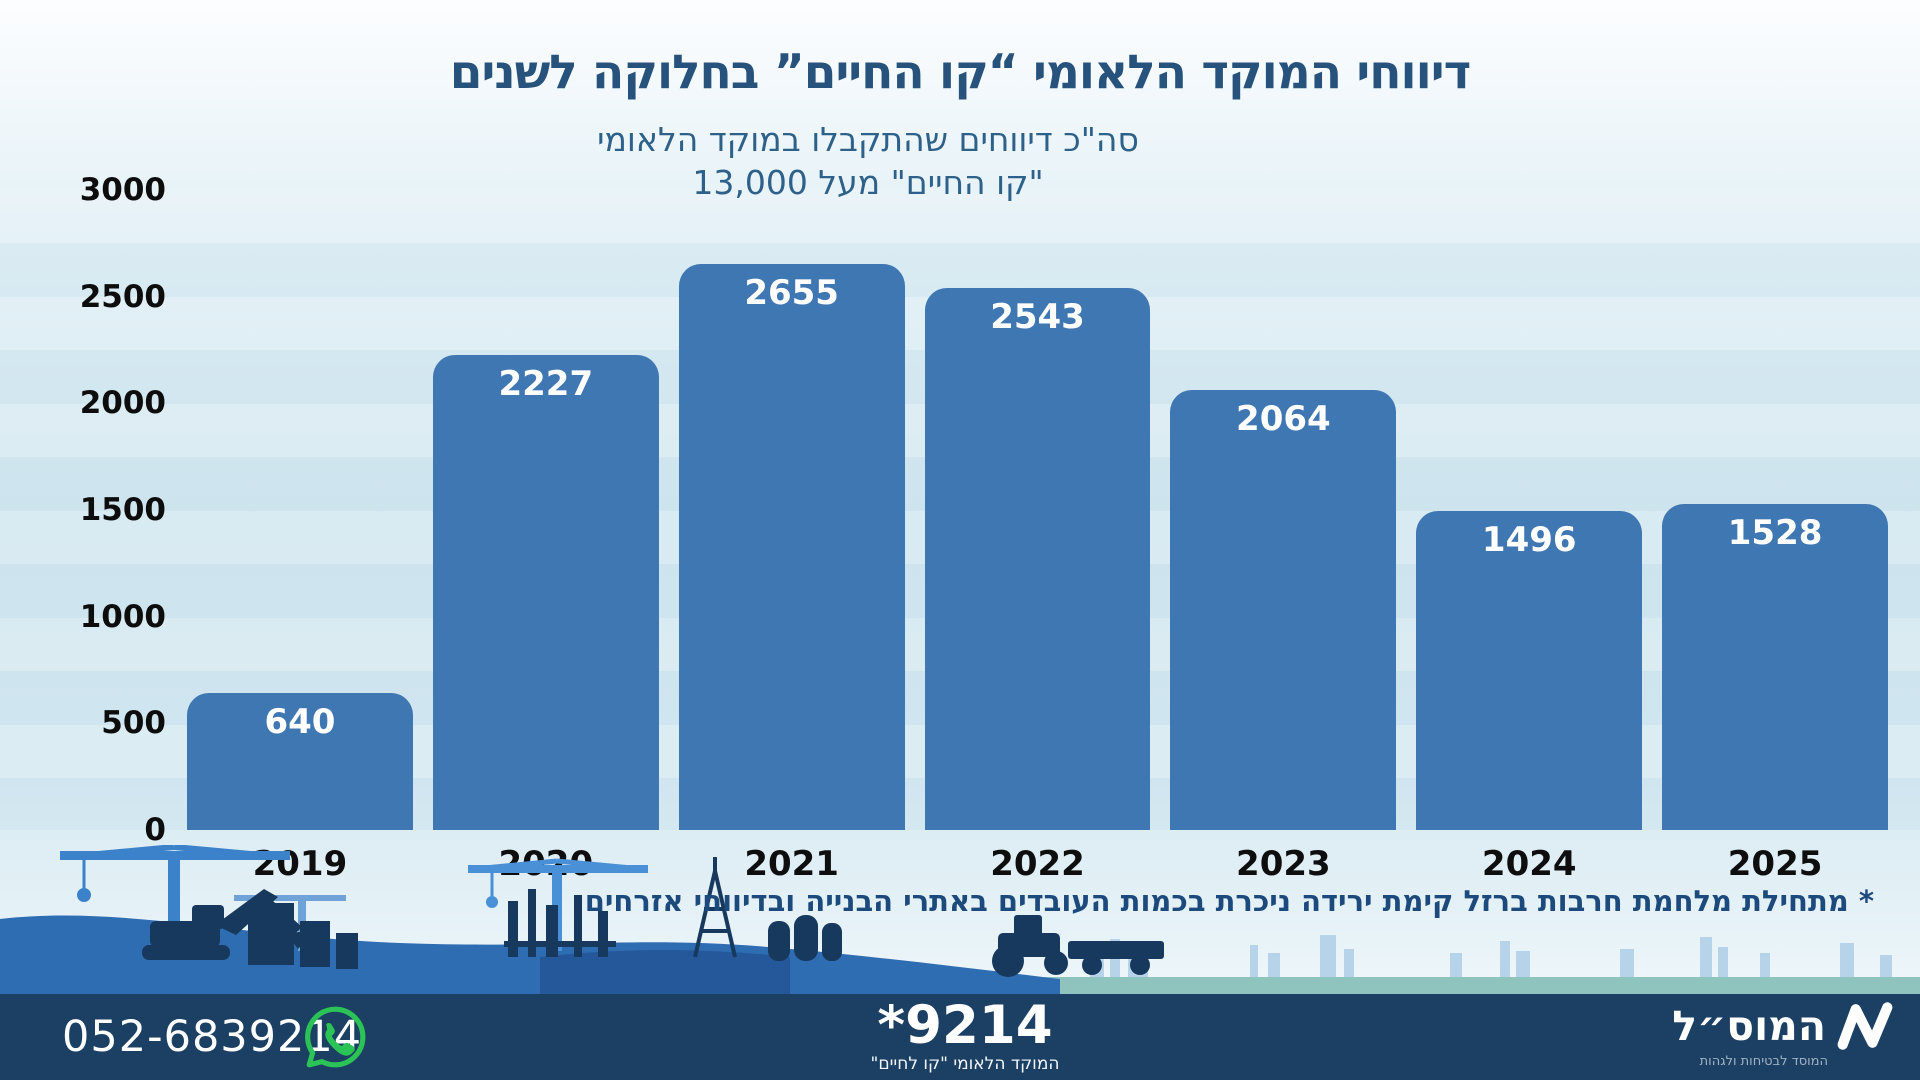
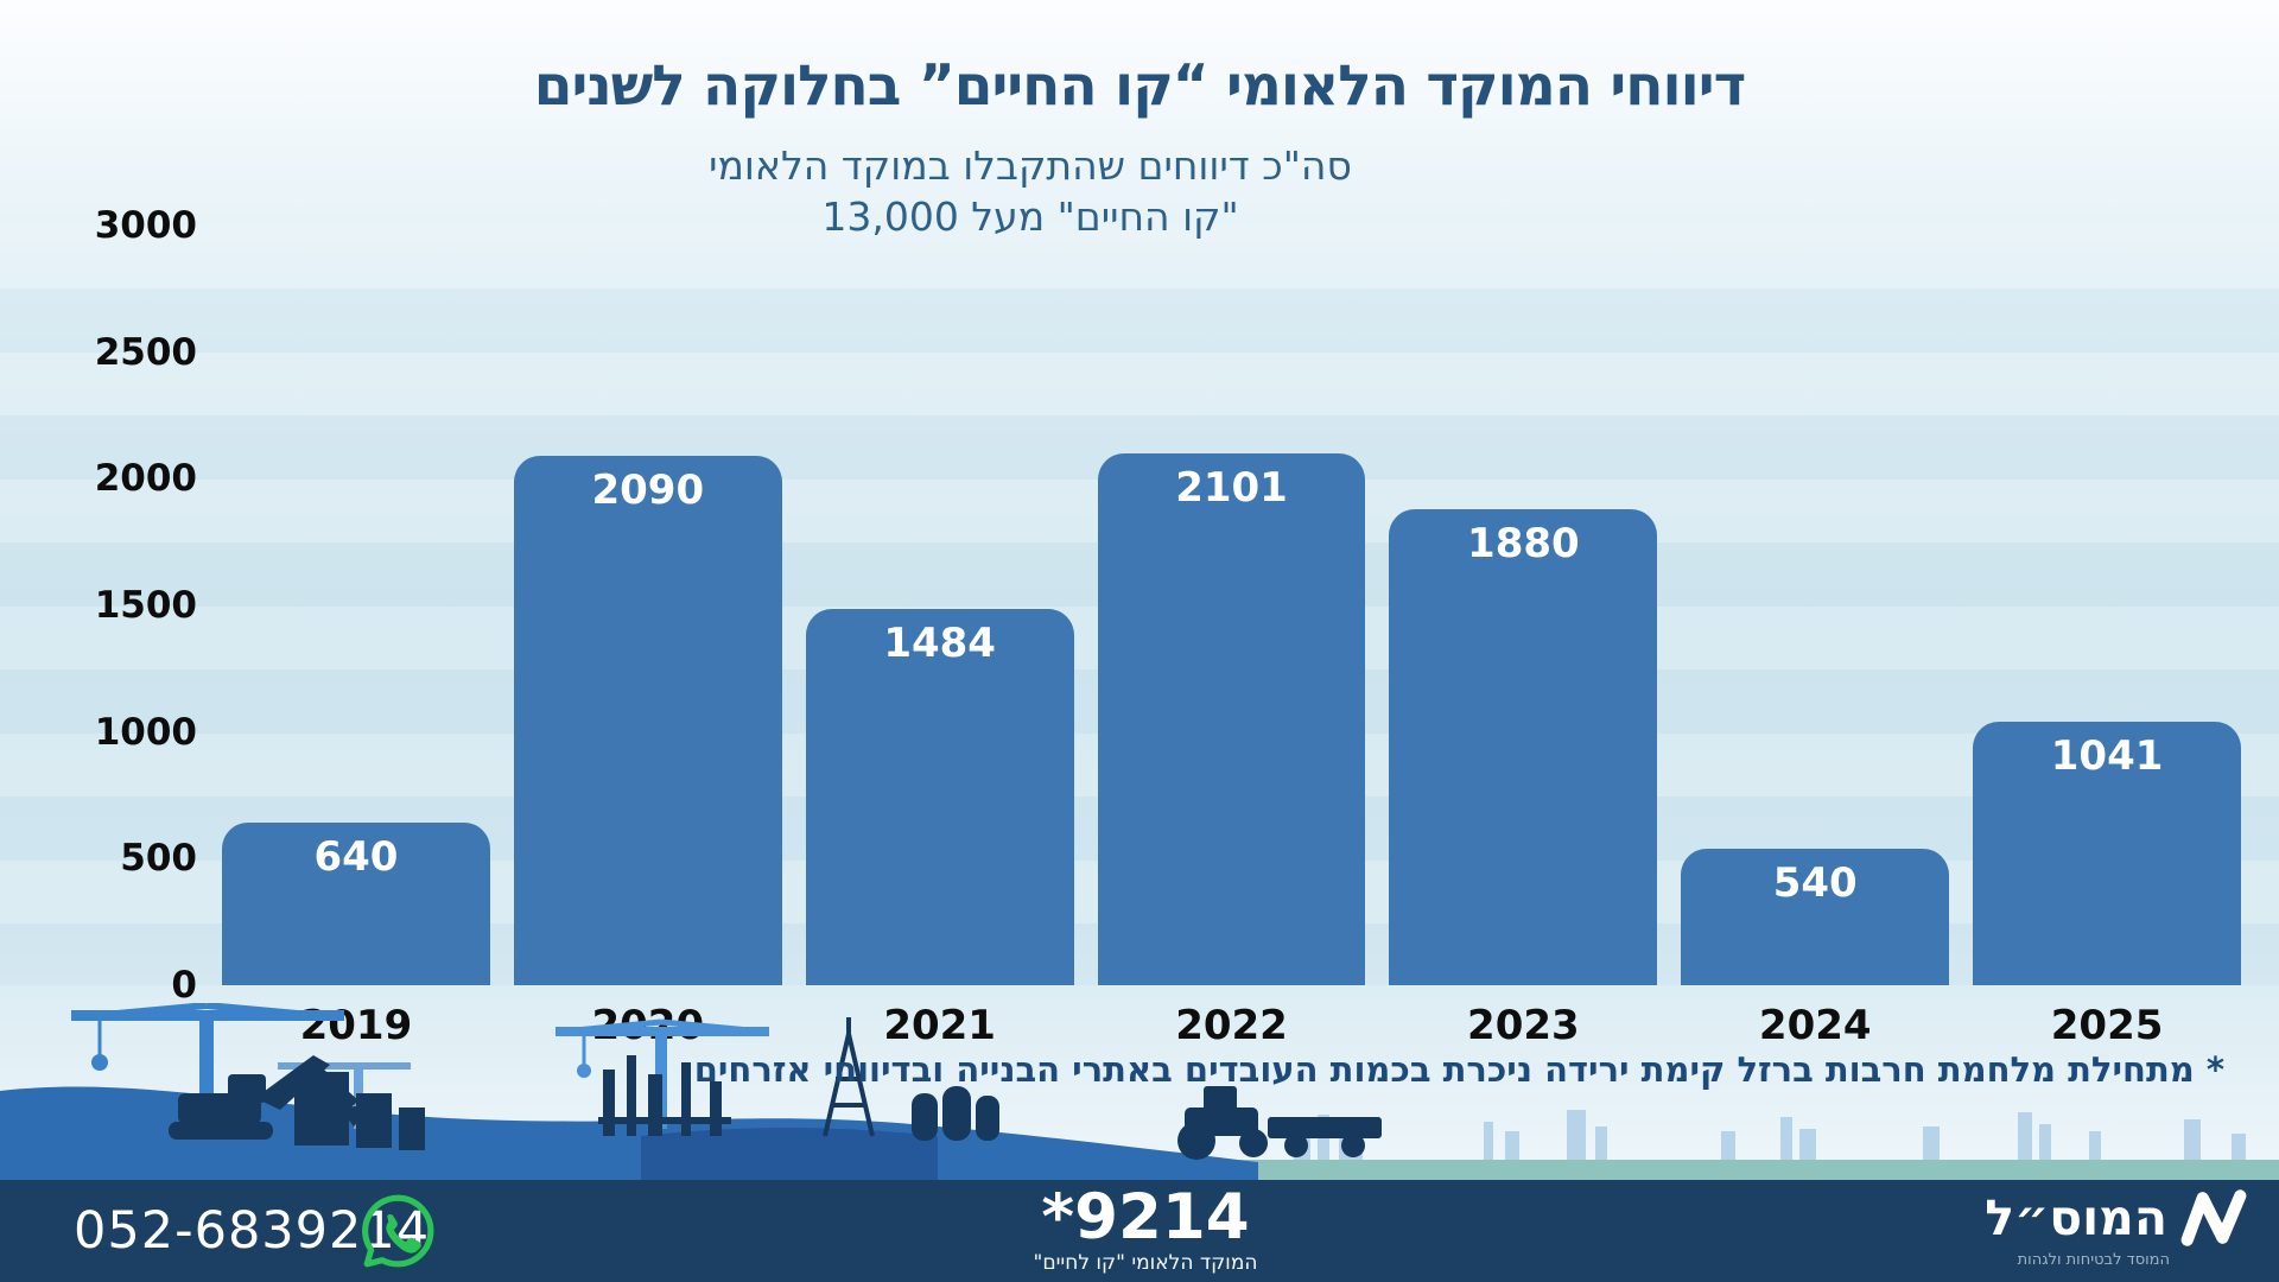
2020: 2227 -> 2090
2021: 2655 -> 1484
2022: 2543 -> 2101
2023: 2064 -> 1880
2024: 1496 -> 540
2025: 1528 -> 1041
